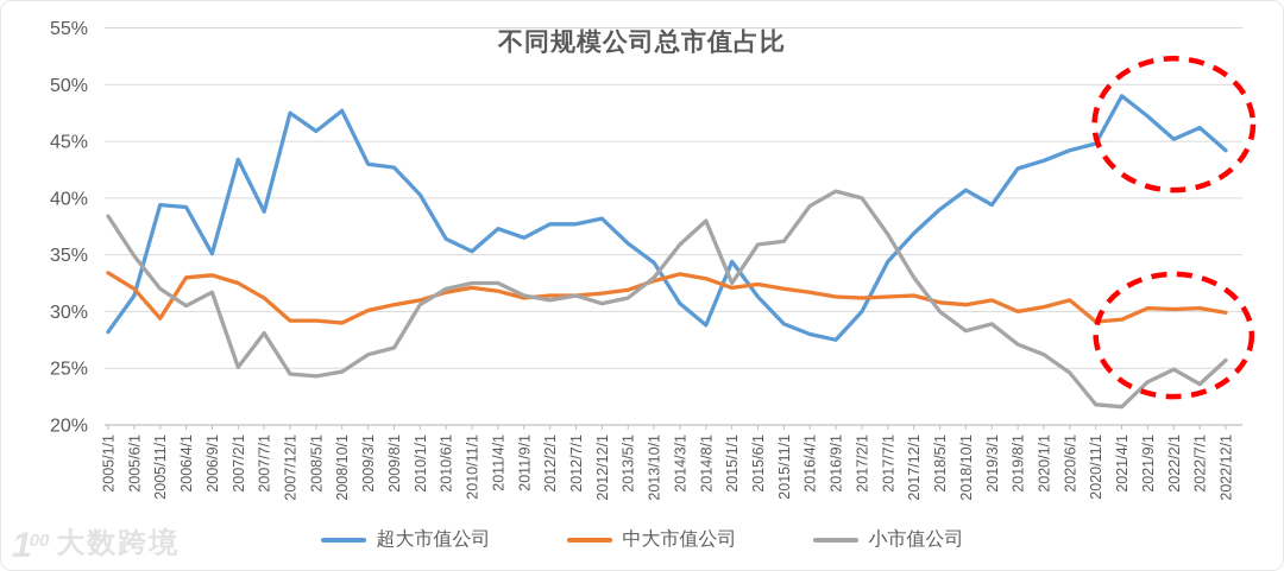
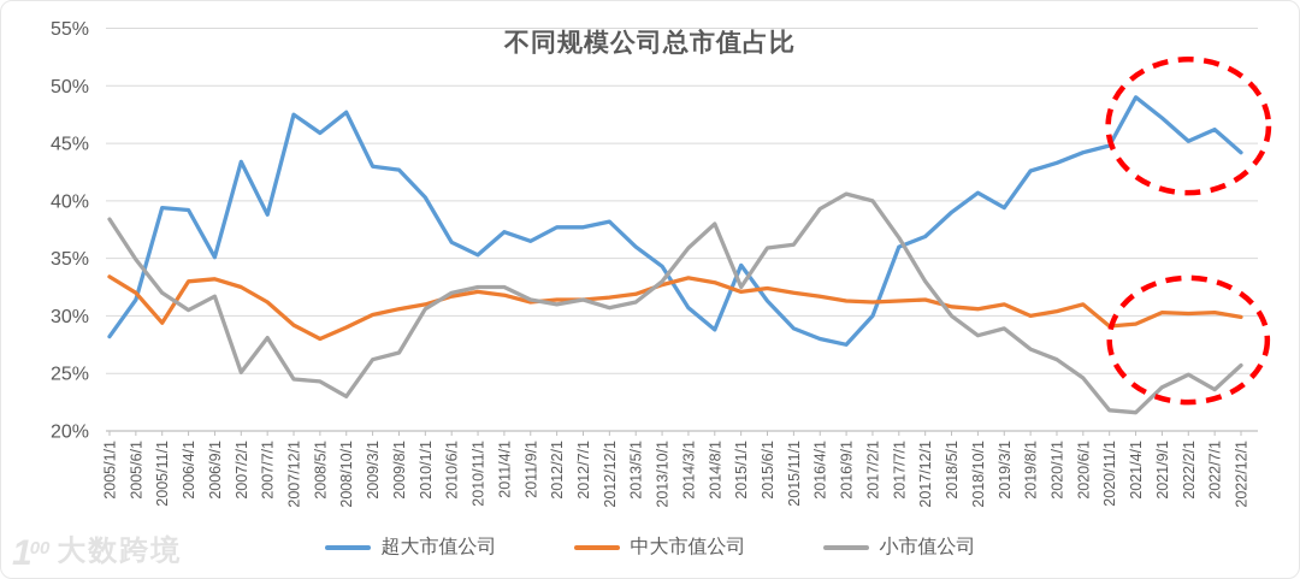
中大市值公司/2008/5/1: 29% -> 28%
小市值公司/2008/10/1: 25% -> 23%
超大市值公司/2017/7/1: 34% -> 36%
